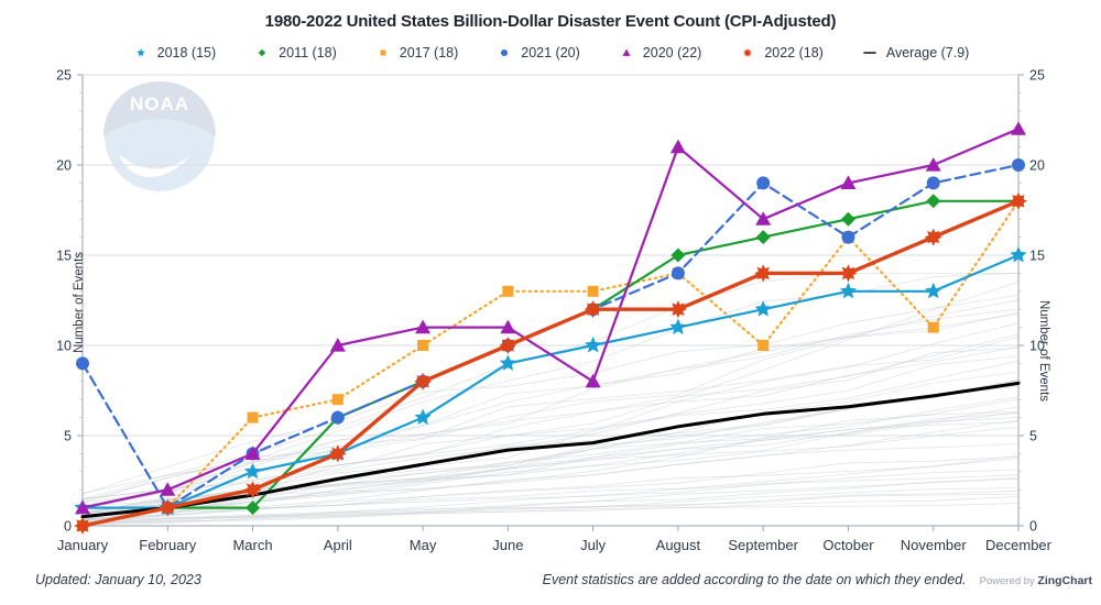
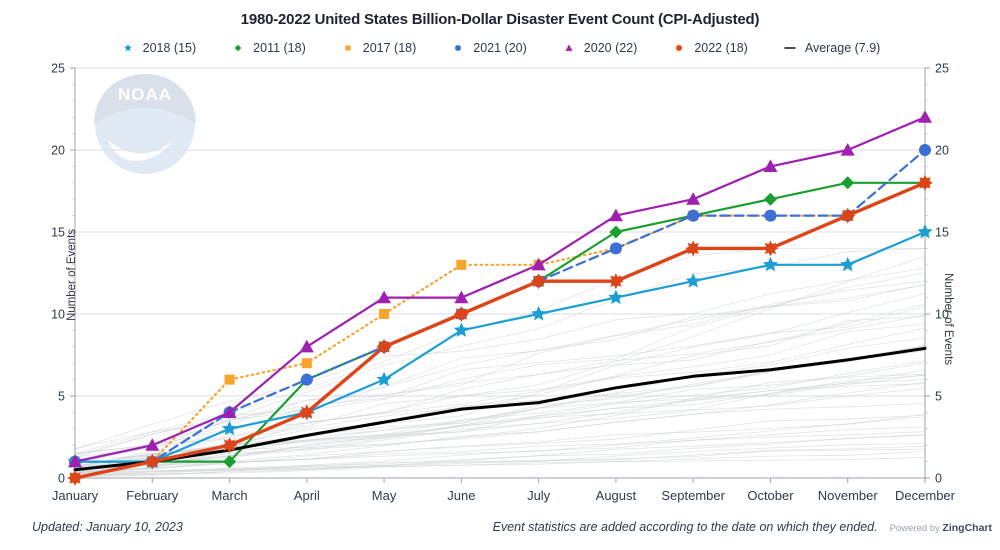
2021 (20)/January: 9 -> 1
2020 (22)/April: 10 -> 8
2020 (22)/July: 8 -> 13
2020 (22)/August: 21 -> 16
2017 (18)/September: 10 -> 16
2021 (20)/September: 19 -> 16
2017 (18)/November: 11 -> 16
2021 (20)/November: 19 -> 16
